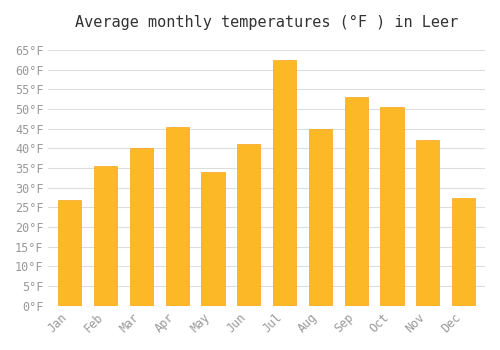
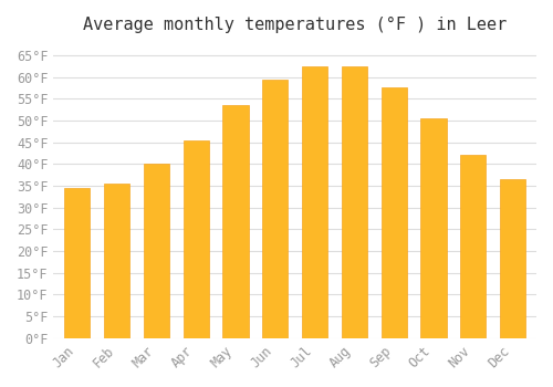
Jan: 27.0°F -> 34.5°F
May: 34.0°F -> 53.5°F
Jun: 41.0°F -> 59.5°F
Aug: 45.0°F -> 62.5°F
Sep: 53.0°F -> 57.5°F
Dec: 27.5°F -> 36.5°F
